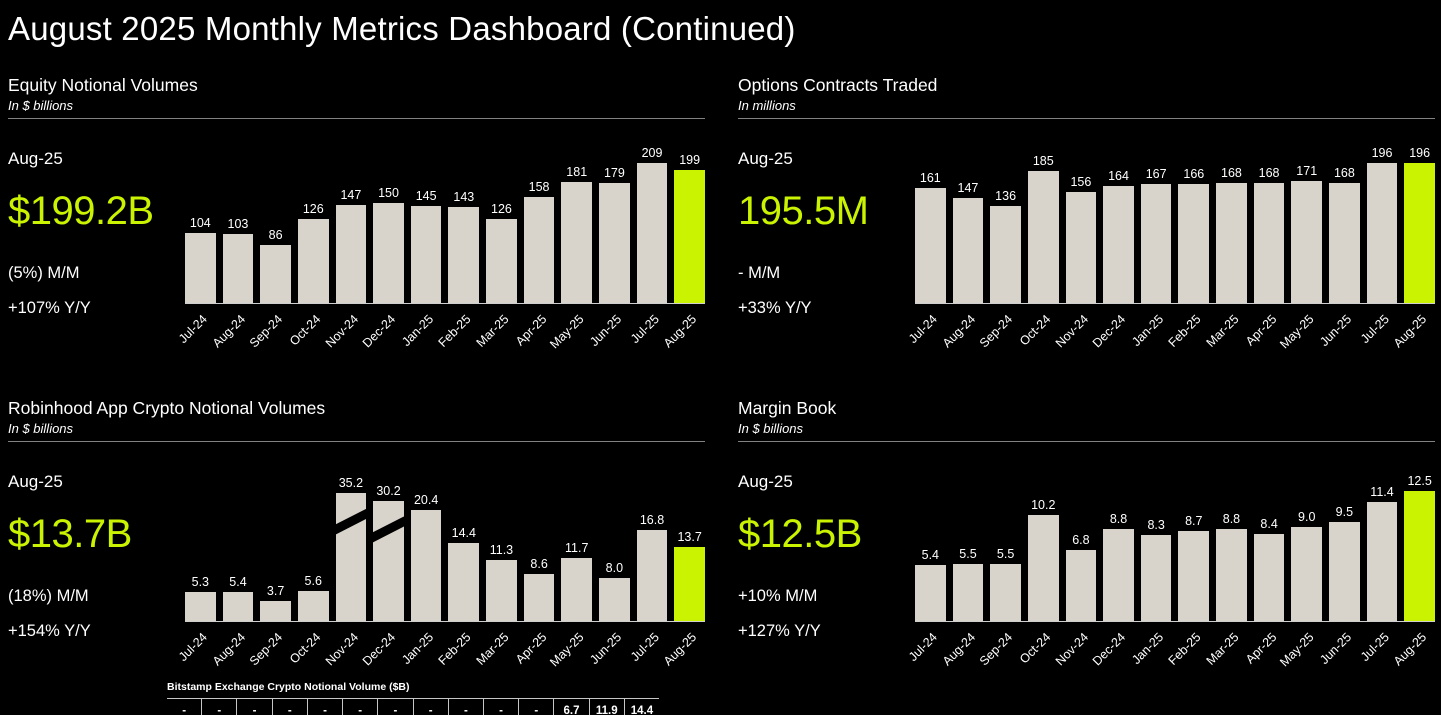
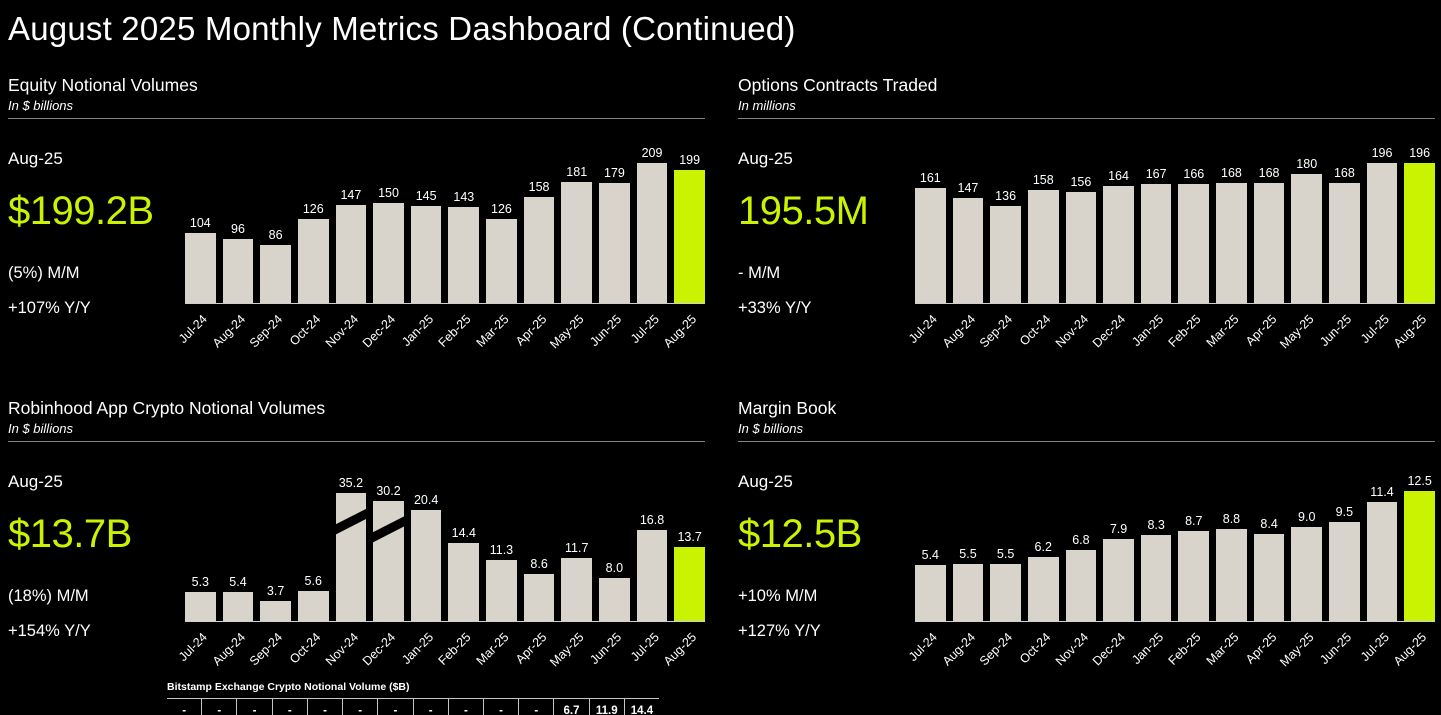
Equity Notional Volumes/Aug-24: 103 -> 96
Options Contracts Traded/Oct-24: 185 -> 158
Options Contracts Traded/May-25: 171 -> 180
Margin Book/Oct-24: 10.2 -> 6.2
Margin Book/Dec-24: 8.8 -> 7.9
